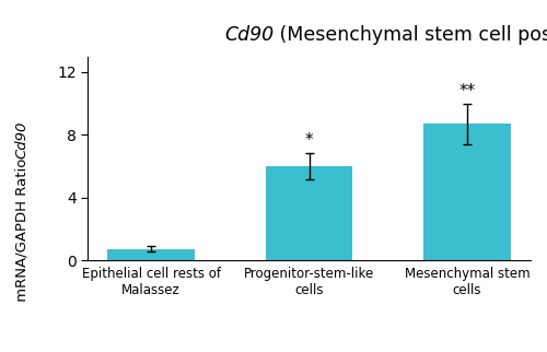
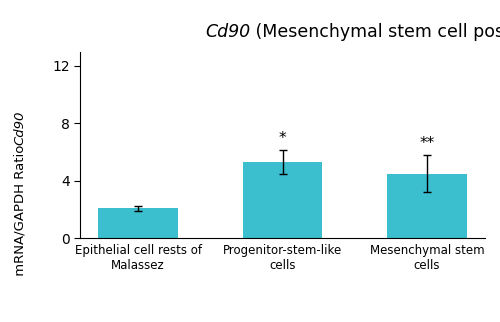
Epithelial cell rests of Malassez: 0.8 -> 2.1
Progenitor-stem-like cells: 6.0 -> 5.3
Mesenchymal stem cells: 8.7 -> 4.5
